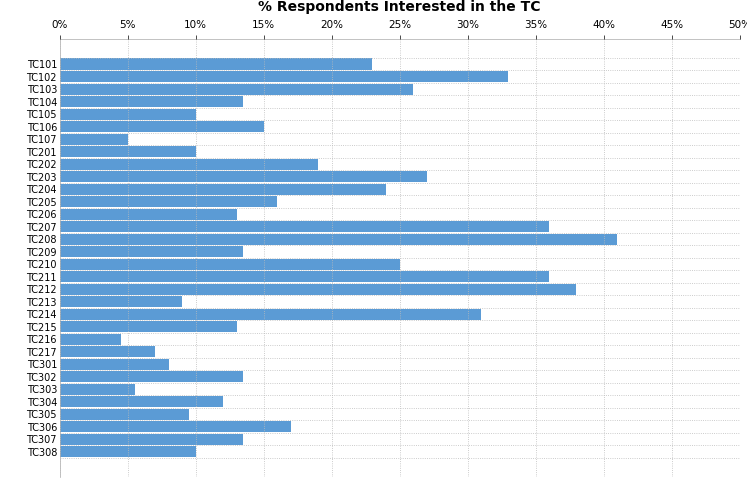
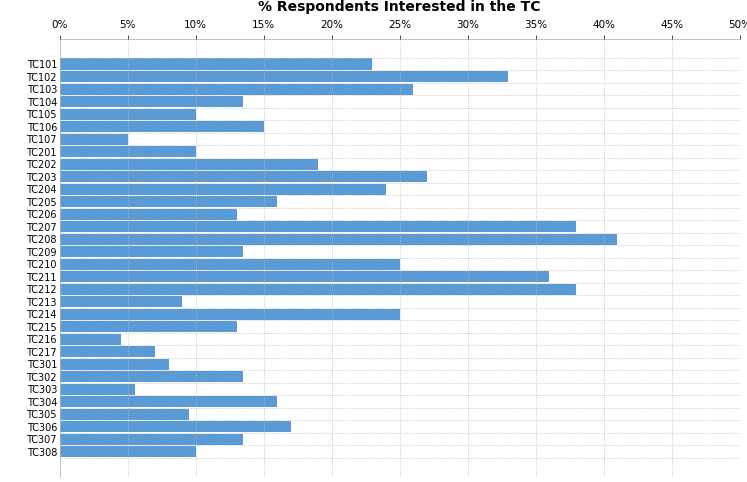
TC207: 36.0% -> 38.0%
TC214: 31.0% -> 25.0%
TC304: 12.0% -> 16.0%
